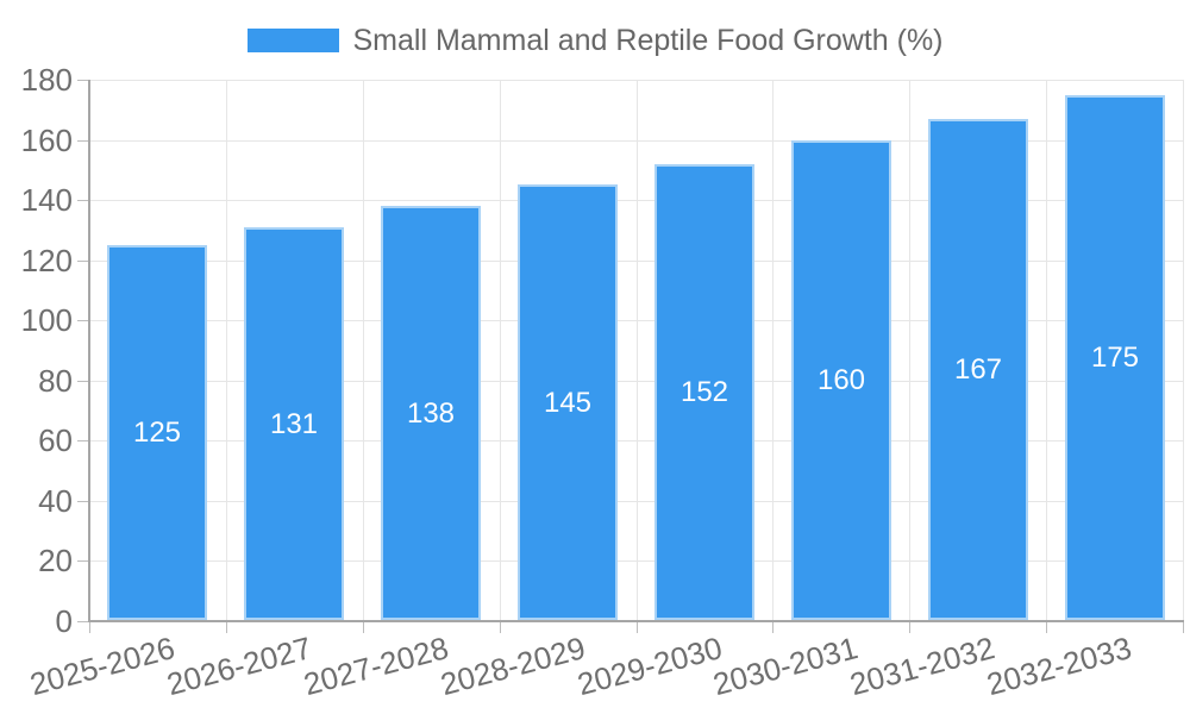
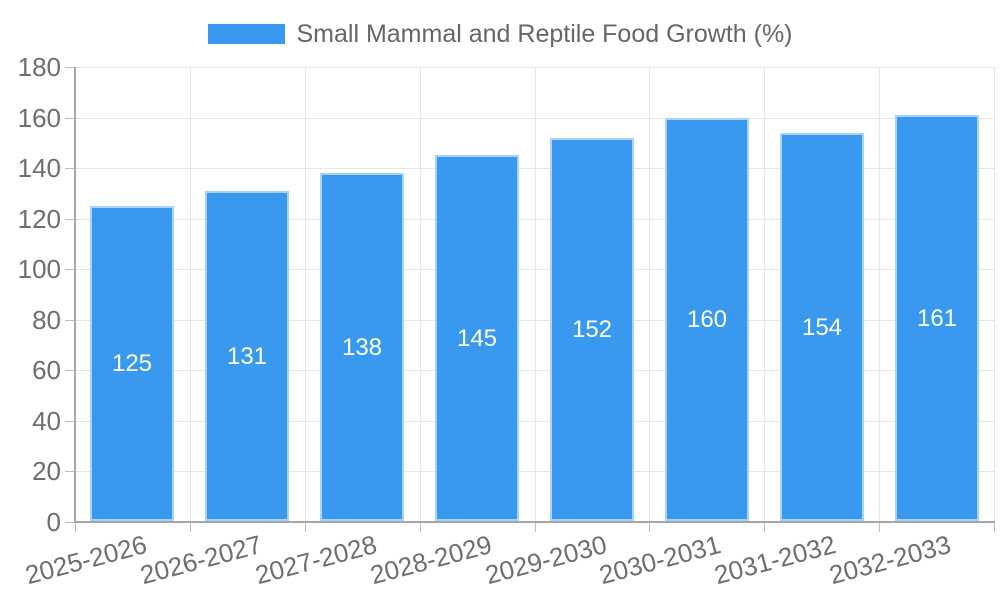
2031-2032: 167 -> 154
2032-2033: 175 -> 161
